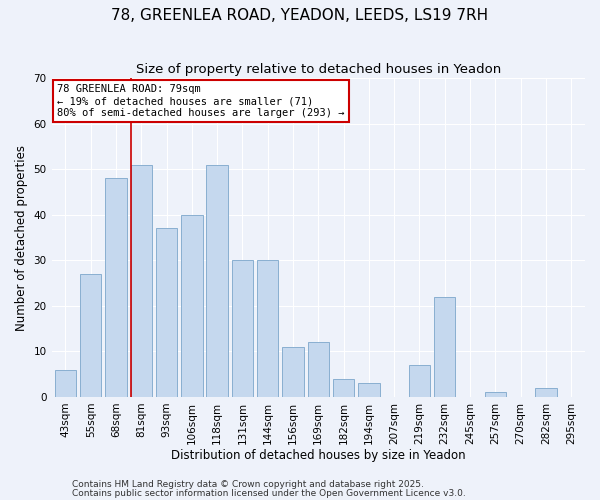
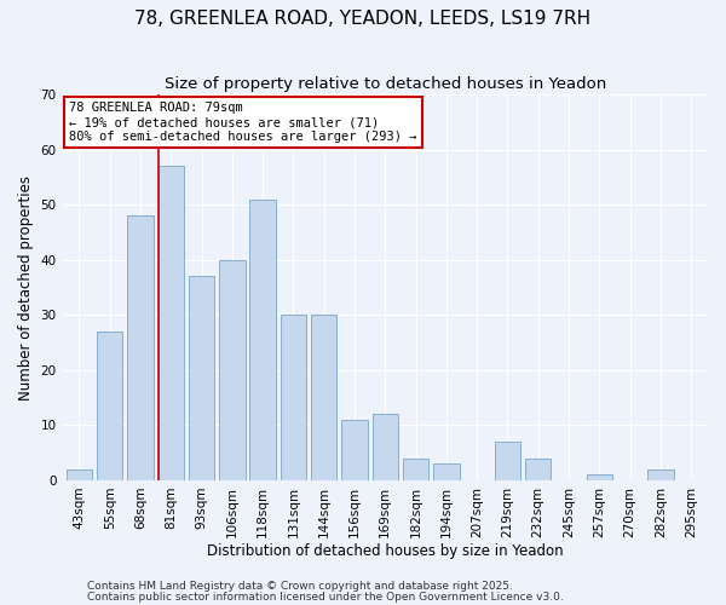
43sqm: 6 -> 2
81sqm: 51 -> 57
232sqm: 22 -> 4
